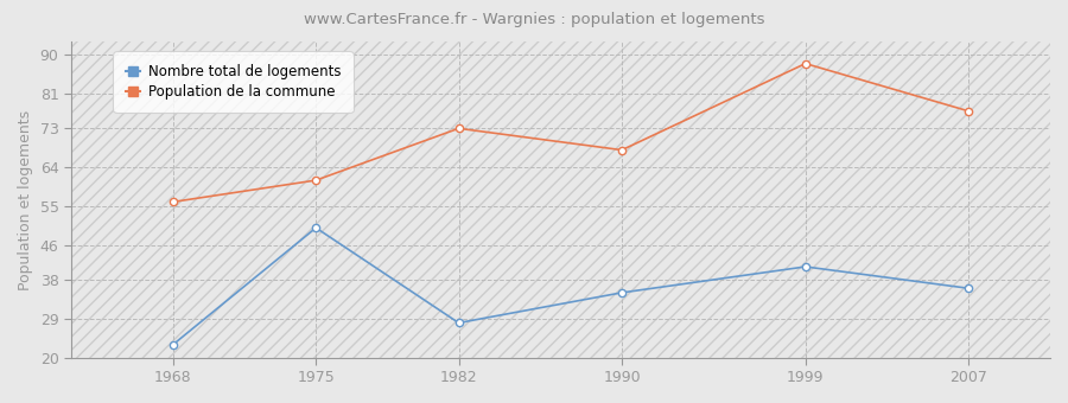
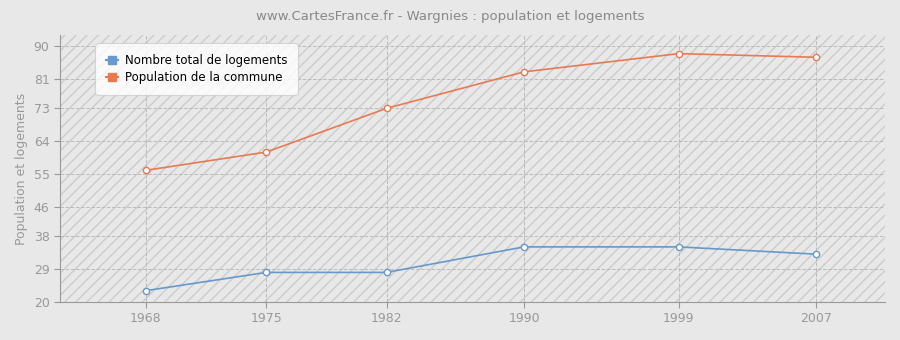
Nombre total de logements/1975: 50 -> 28
Population de la commune/1990: 68 -> 83
Nombre total de logements/1999: 41 -> 35
Nombre total de logements/2007: 36 -> 33
Population de la commune/2007: 77 -> 87
